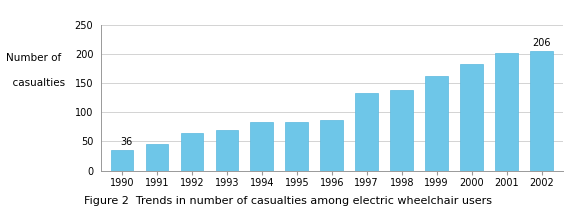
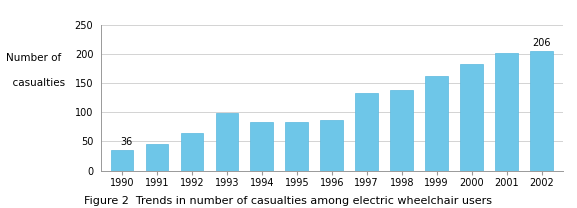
1993: 69 -> 98
